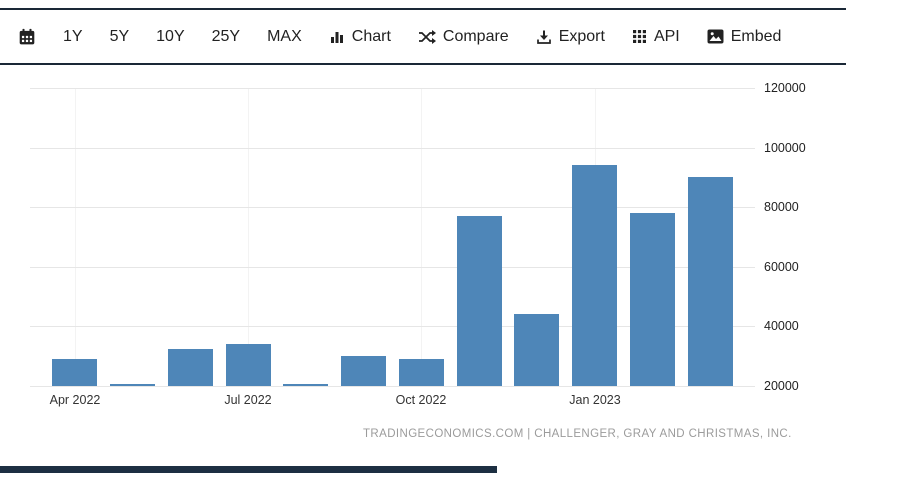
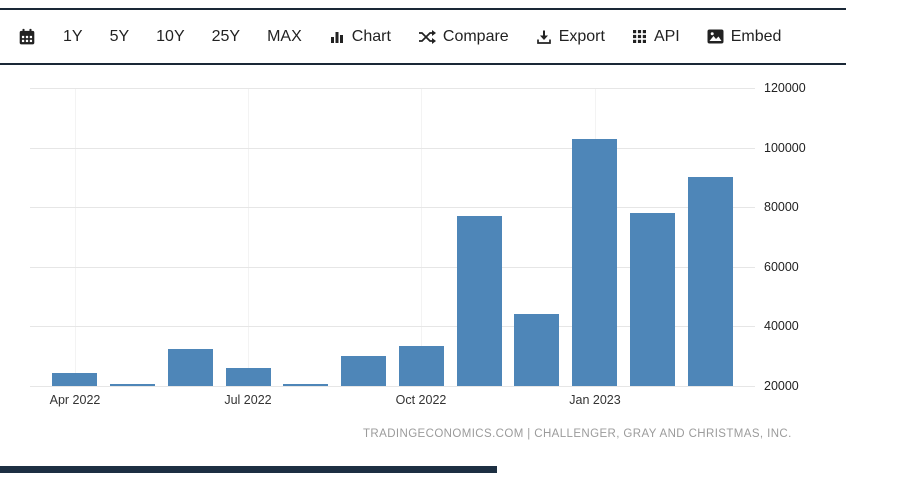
Apr 2022: 29000 -> 24000
Jul 2022: 34000 -> 26000
Oct 2022: 29000 -> 34000
Jan 2023: 94000 -> 103000
